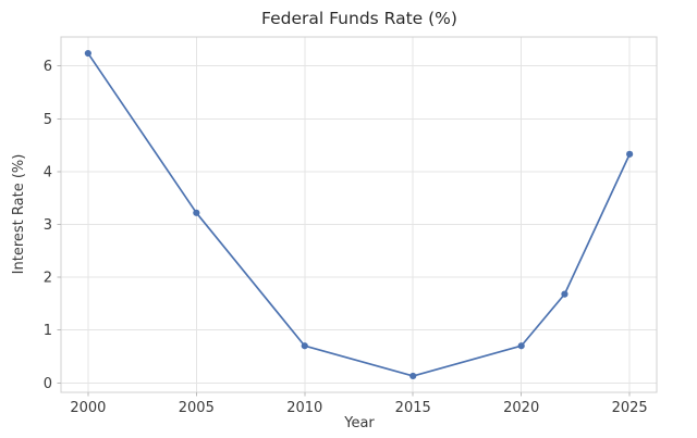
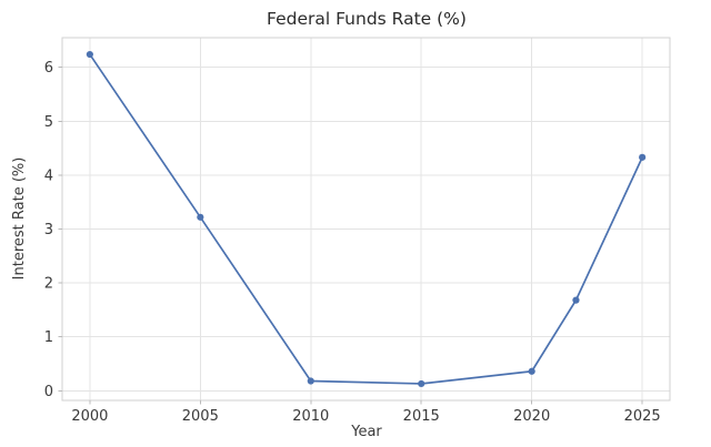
2010: 0.7 -> 0.2
2020: 0.7 -> 0.4
